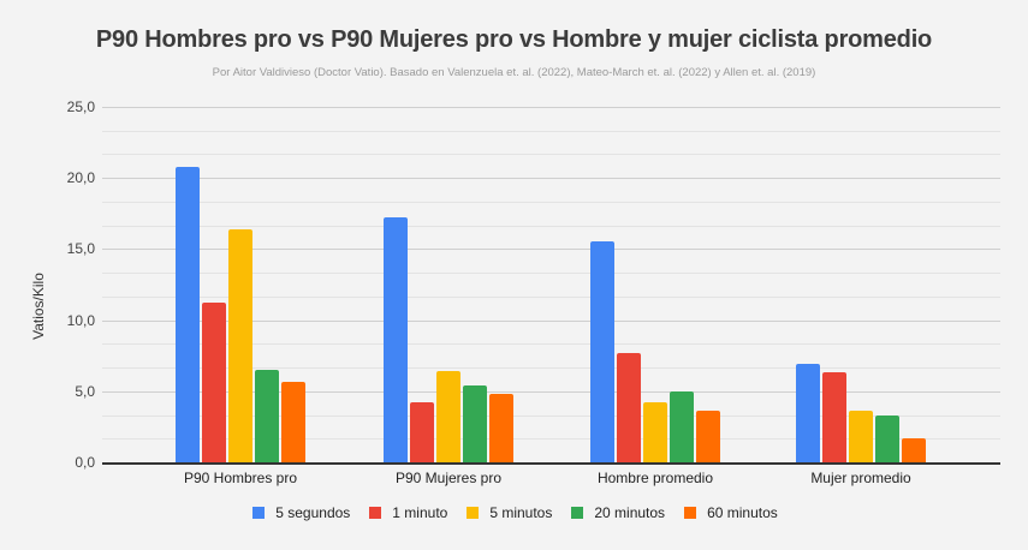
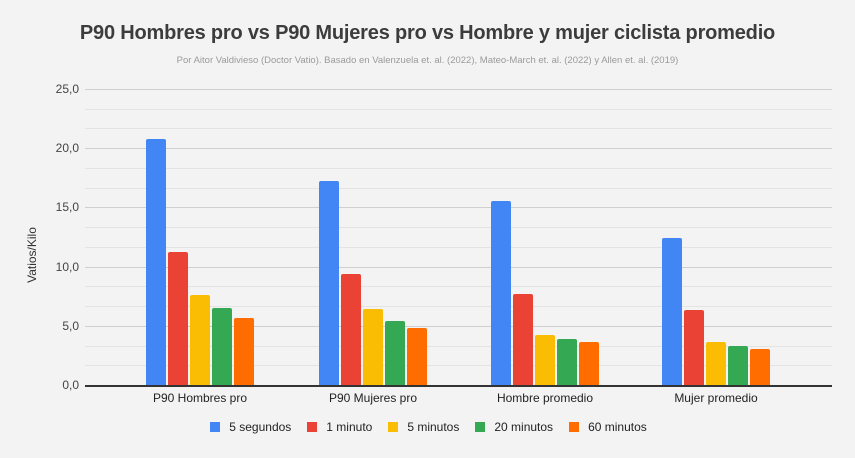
5 minutos/P90 Hombres pro: 16,4 -> 7,6
1 minuto/P90 Mujeres pro: 4,2 -> 9,4
20 minutos/Hombre promedio: 5,0 -> 3,9
5 segundos/Mujer promedio: 6,9 -> 12,4
60 minutos/Mujer promedio: 1,7 -> 3,0
